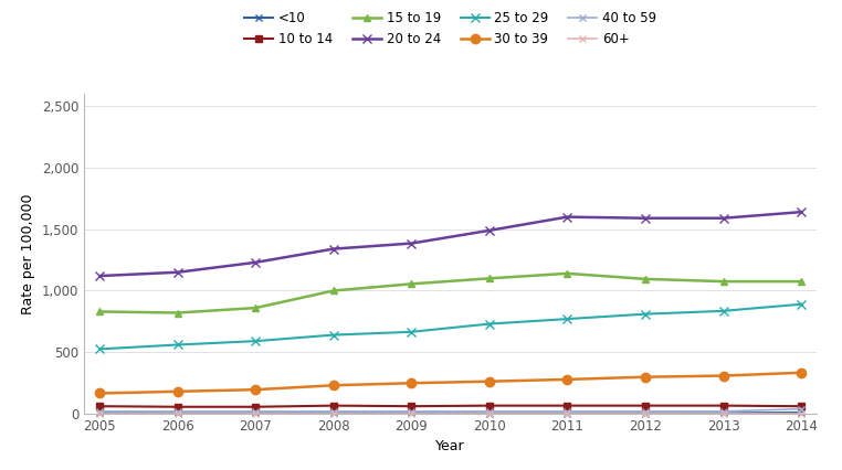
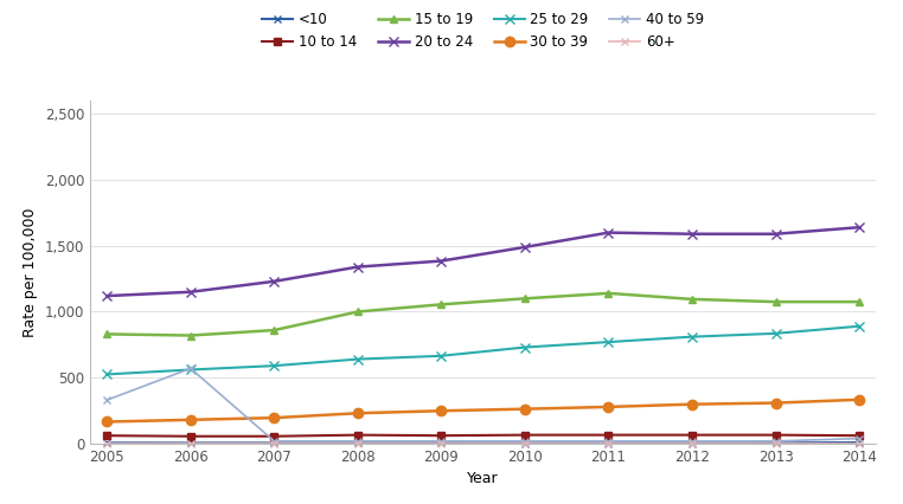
40 to 59/2005: 20 -> 330
40 to 59/2006: 20 -> 570
